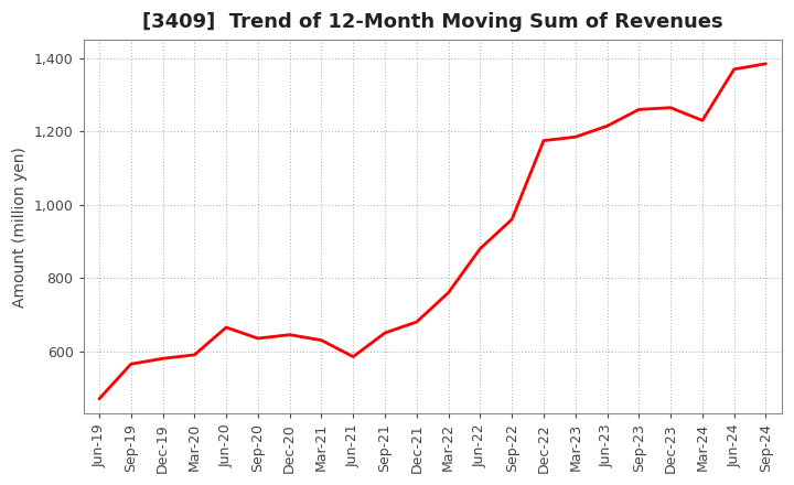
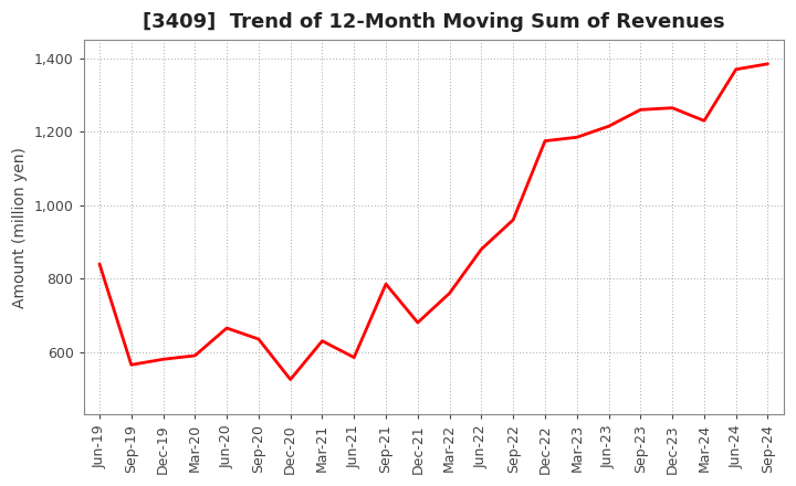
Jun-19: 470 -> 840
Dec-20: 645 -> 525
Sep-21: 650 -> 785
